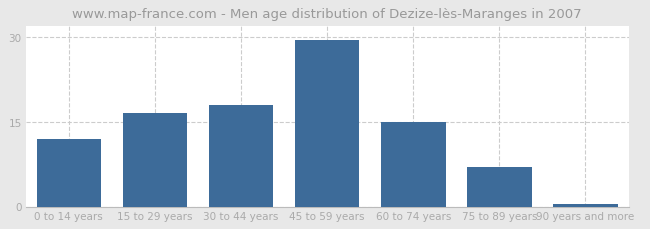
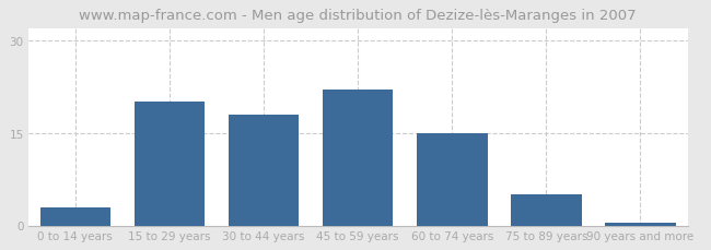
0 to 14 years: 12.0 -> 3.0
15 to 29 years: 16.5 -> 20.0
45 to 59 years: 29.5 -> 22.0
75 to 89 years: 7.0 -> 5.0
